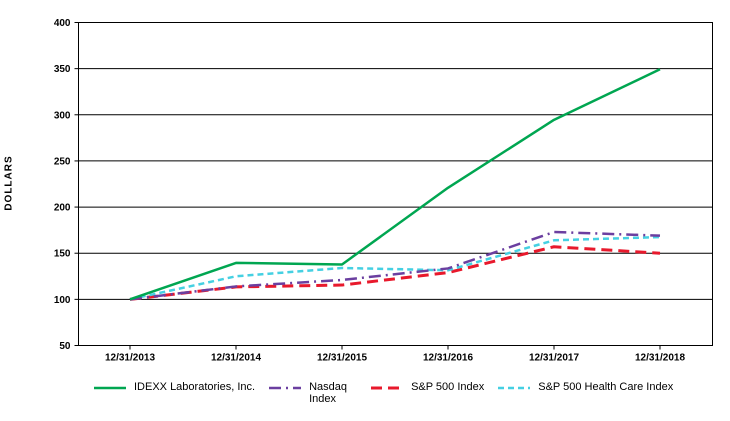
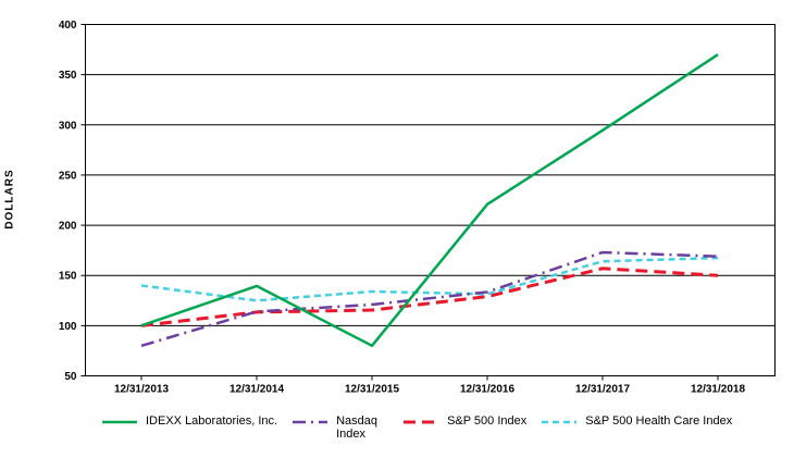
Nasdaq Index/12/31/2013: 100 -> 80
S&P 500 Health Care Index/12/31/2013: 100 -> 140
IDEXX Laboratories, Inc./12/31/2015: 140 -> 80
IDEXX Laboratories, Inc./12/31/2018: 350 -> 370
